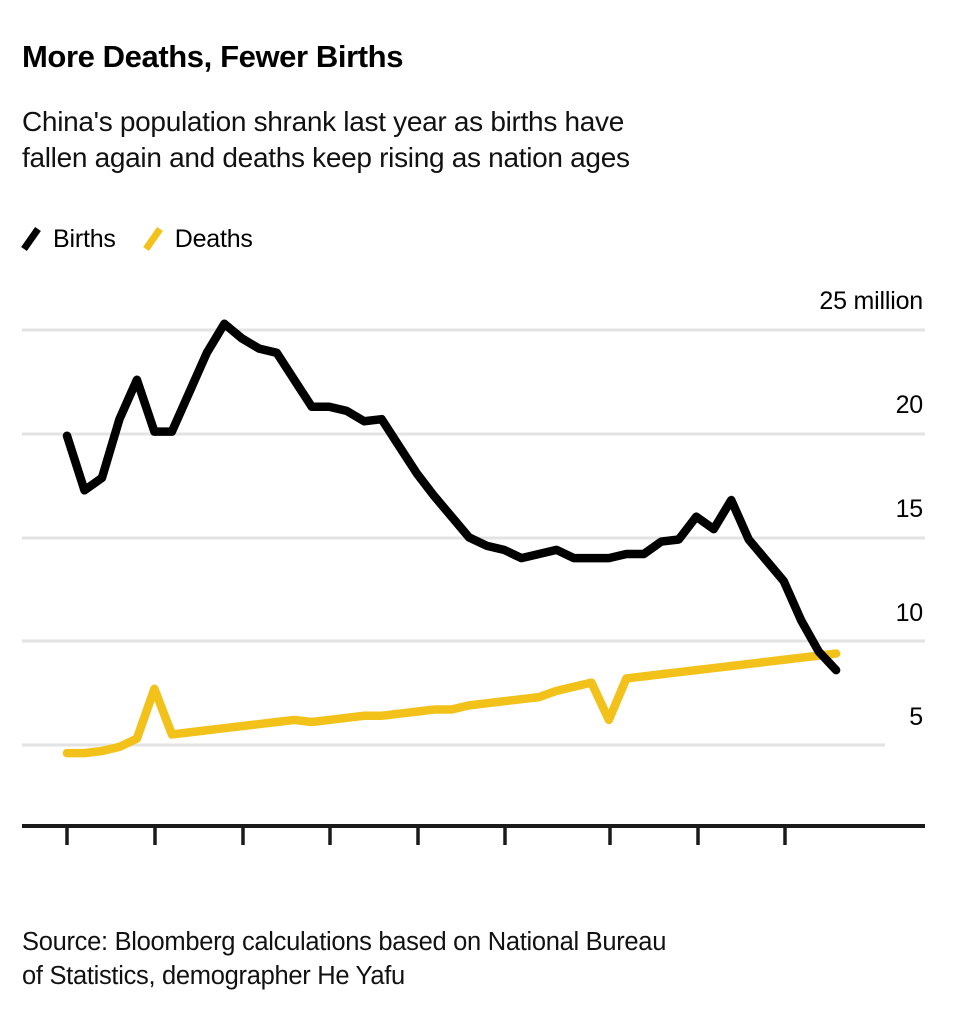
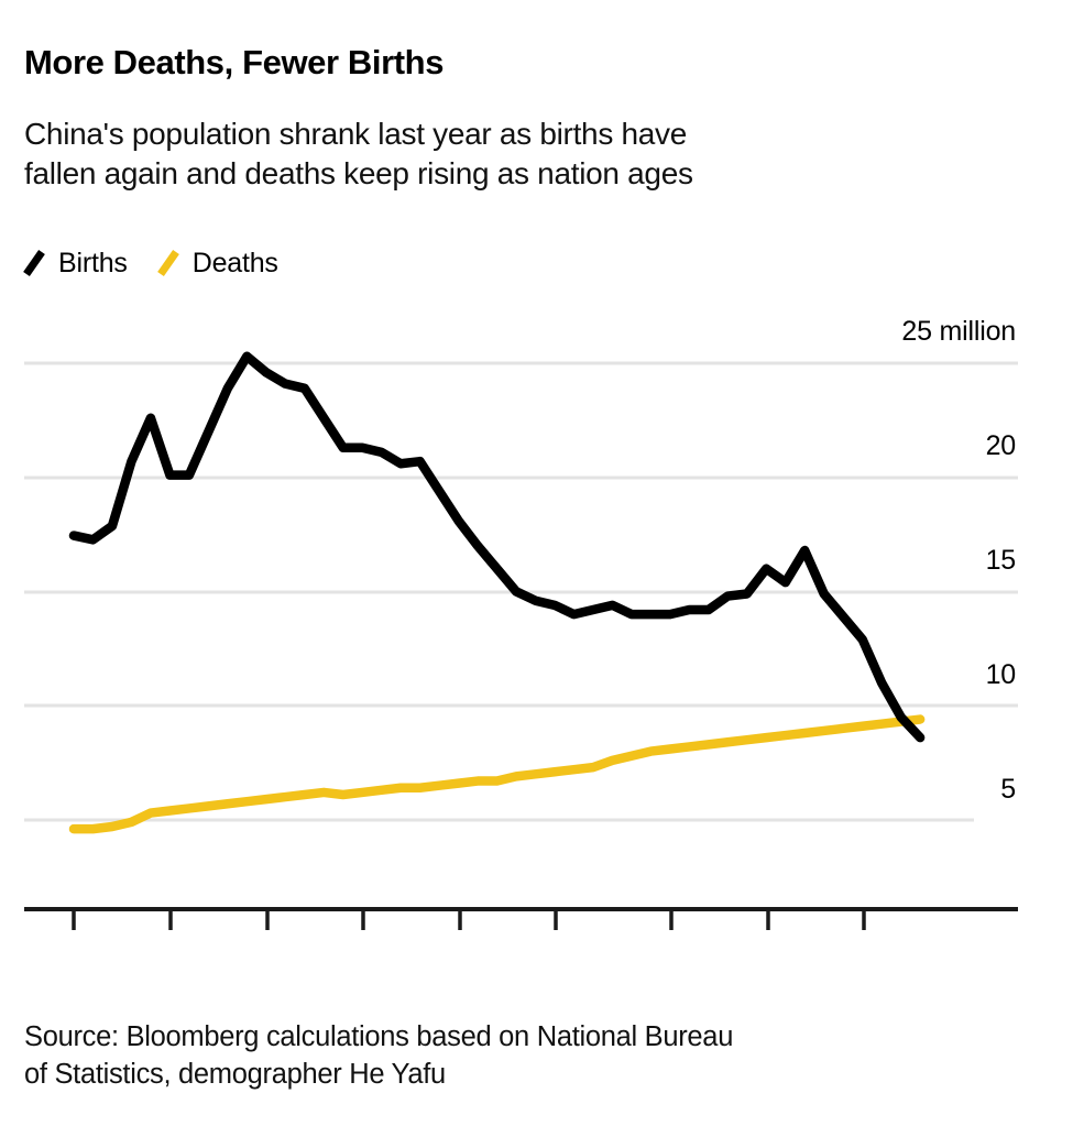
Births/1978: 19.9 -> 17.4
Deaths/1983: 7.7 -> 5.4
Deaths/2009: 6.2 -> 8.1
